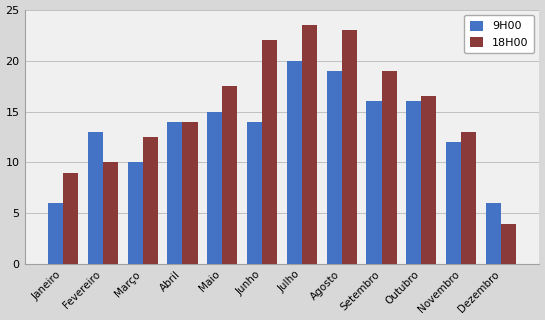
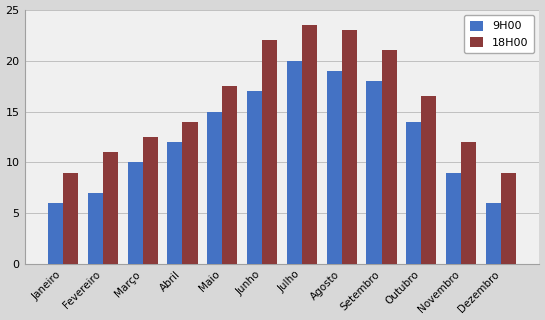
9H00/Fevereiro: 13 -> 7
18H00/Fevereiro: 10.0 -> 11.0
9H00/Abril: 14 -> 12
9H00/Junho: 14 -> 17
9H00/Setembro: 16 -> 18
18H00/Setembro: 19.0 -> 21.0
9H00/Outubro: 16 -> 14
9H00/Novembro: 12 -> 9
18H00/Novembro: 13.0 -> 12.0
18H00/Dezembro: 4.0 -> 9.0
